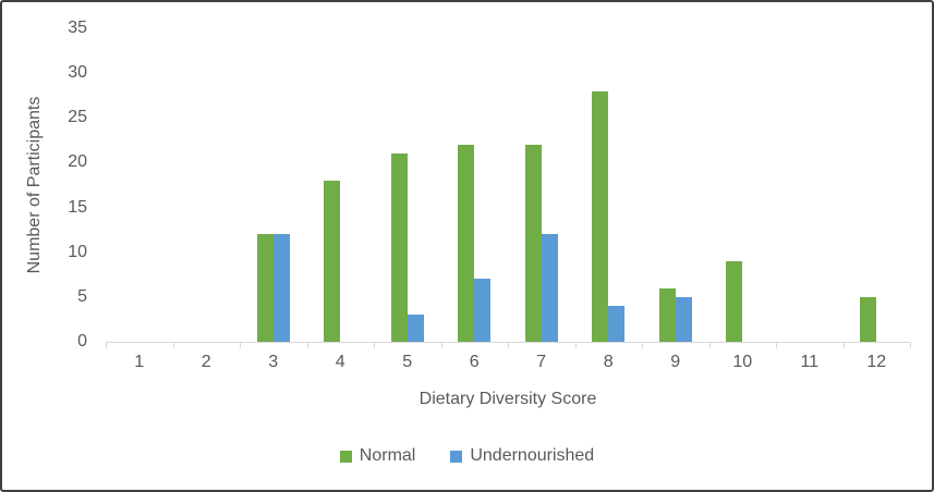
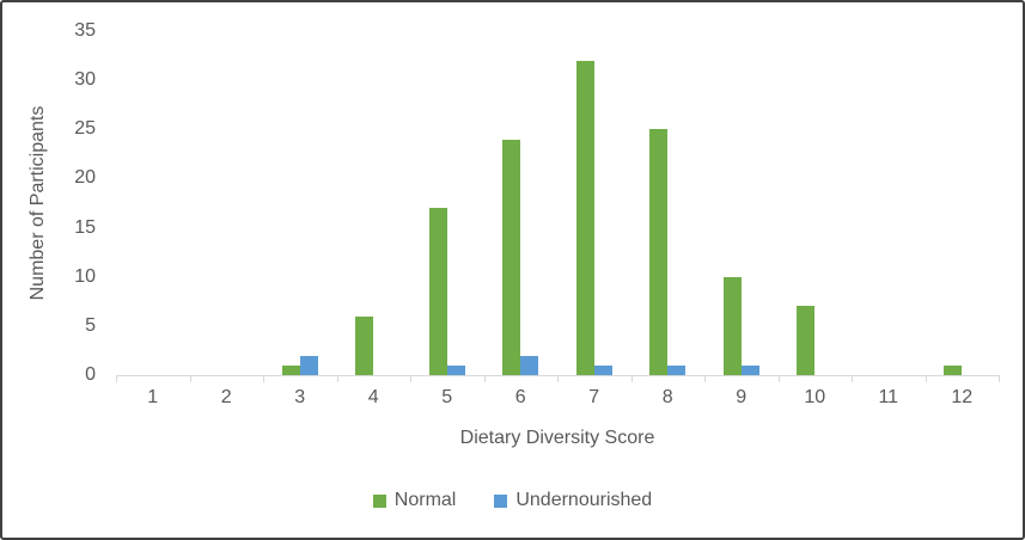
Normal/3: 12 -> 1
Undernourished/3: 12 -> 2
Normal/4: 18 -> 6
Normal/5: 21 -> 17
Undernourished/5: 3 -> 1
Normal/6: 22 -> 24
Undernourished/6: 7 -> 2
Normal/7: 22 -> 32
Undernourished/7: 12 -> 1
Normal/8: 28 -> 25
Undernourished/8: 4 -> 1
Normal/9: 6 -> 10
Undernourished/9: 5 -> 1
Normal/10: 9 -> 7
Normal/12: 5 -> 1
